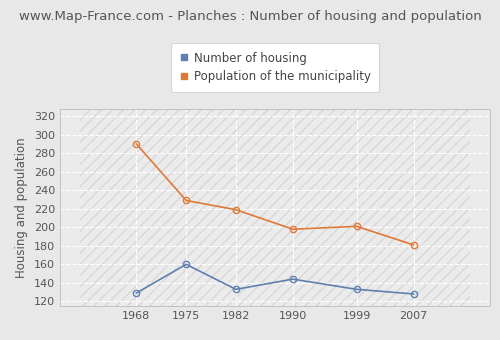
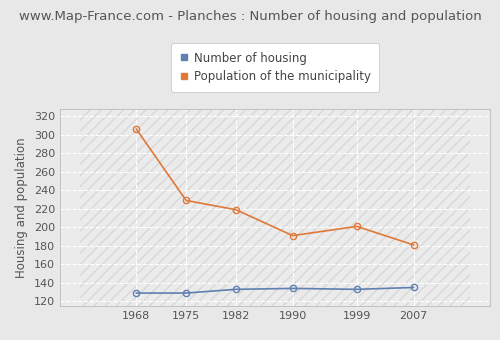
Population of the municipality/1968: 290 -> 306
Number of housing/1975: 160 -> 129
Number of housing/1990: 144 -> 134
Population of the municipality/1990: 198 -> 191
Number of housing/2007: 128 -> 135
